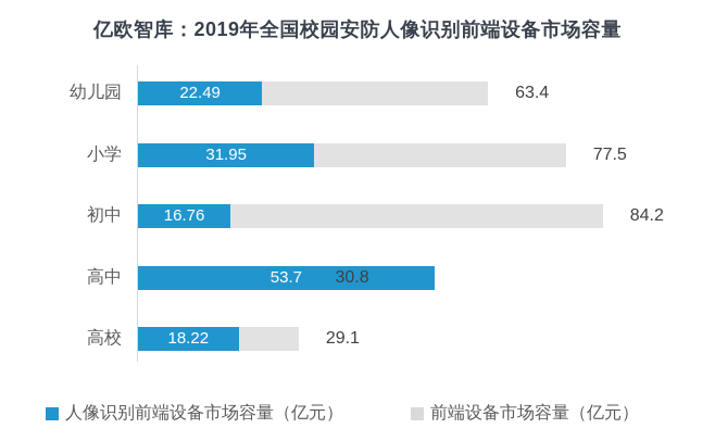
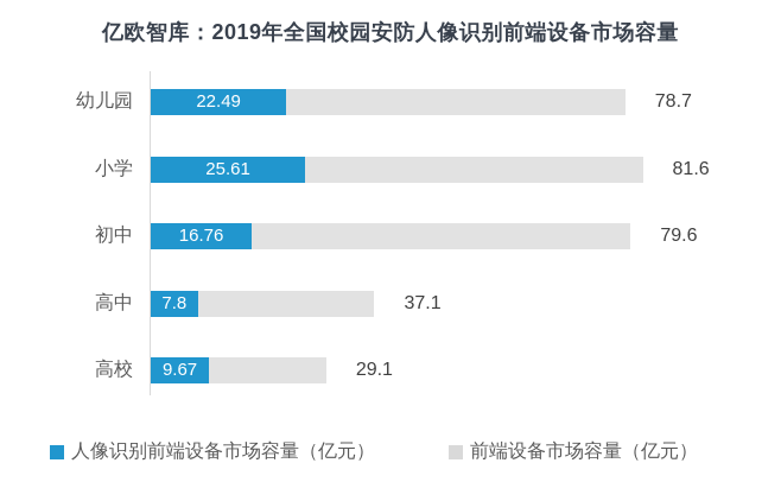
前端设备市场容量（亿元）/幼儿园: 63.4 -> 78.7
人像识别前端设备市场容量（亿元）/小学: 31.95 -> 25.61
前端设备市场容量（亿元）/小学: 77.5 -> 81.6
前端设备市场容量（亿元）/初中: 84.2 -> 79.6
人像识别前端设备市场容量（亿元）/高中: 53.7 -> 7.8
前端设备市场容量（亿元）/高中: 30.8 -> 37.1
人像识别前端设备市场容量（亿元）/高校: 18.22 -> 9.67
